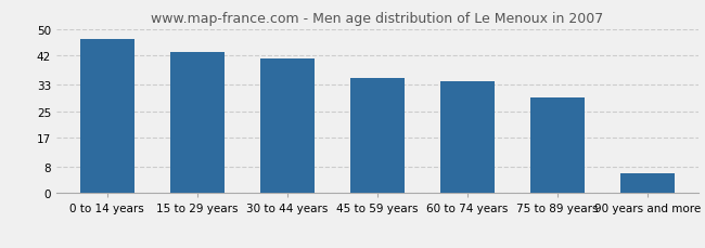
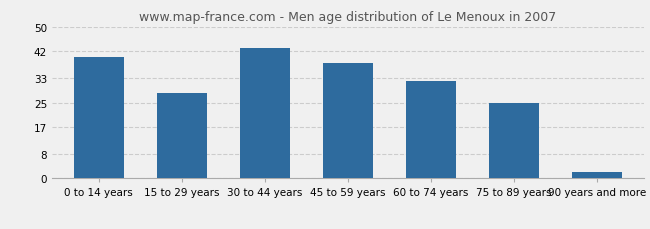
0 to 14 years: 47 -> 40
15 to 29 years: 43 -> 28
30 to 44 years: 41 -> 43
45 to 59 years: 35 -> 38
60 to 74 years: 34 -> 32
75 to 89 years: 29 -> 25
90 years and more: 6 -> 2
